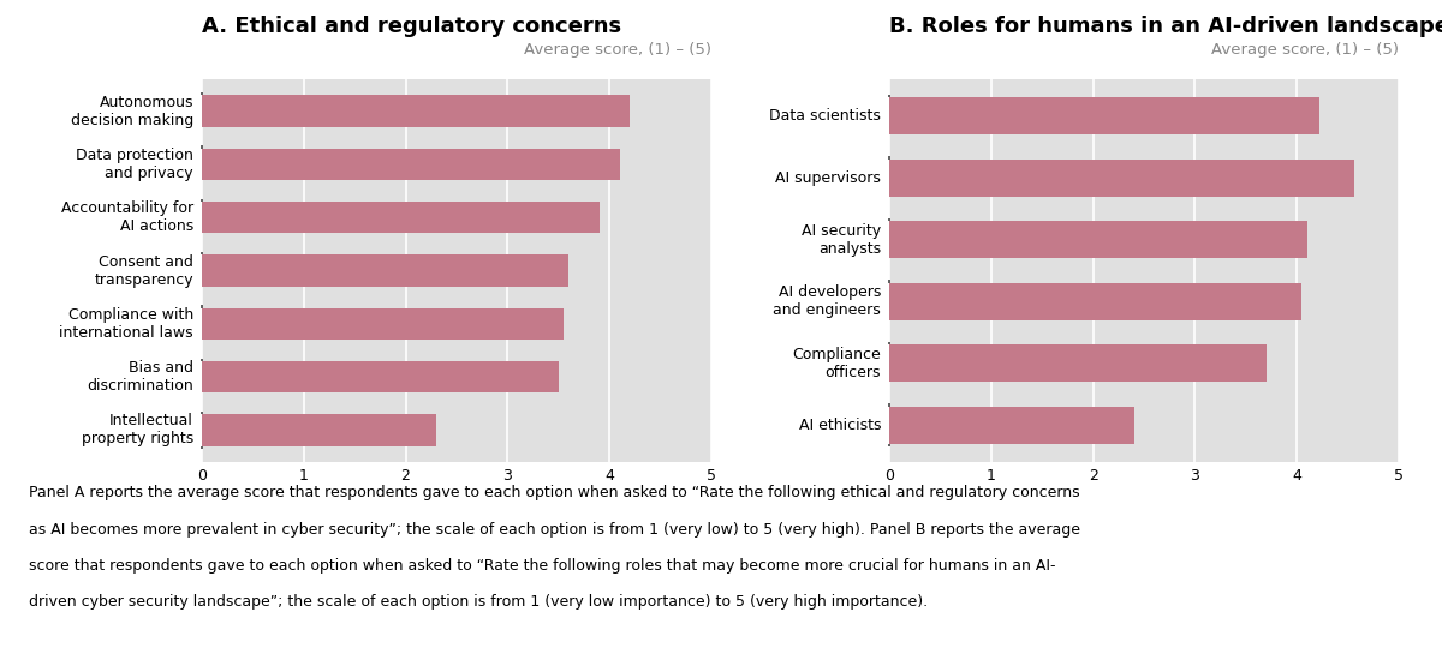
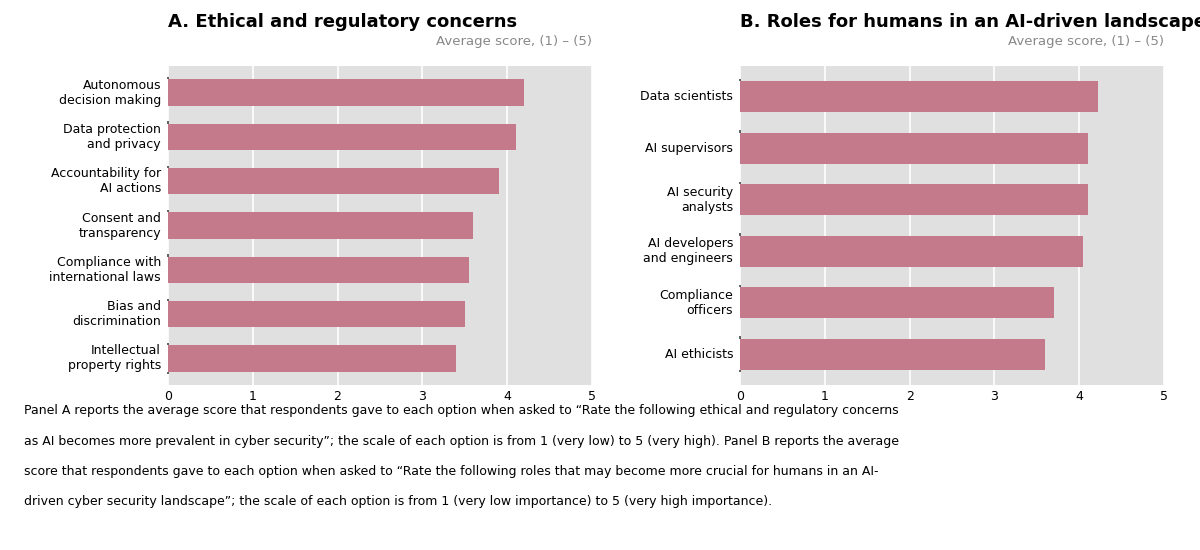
A. Ethical and regulatory concerns/Intellectual property rights: 2.30 -> 3.40
AI supervisors: 4.56 -> 4.10
AI ethicists: 2.40 -> 3.60
